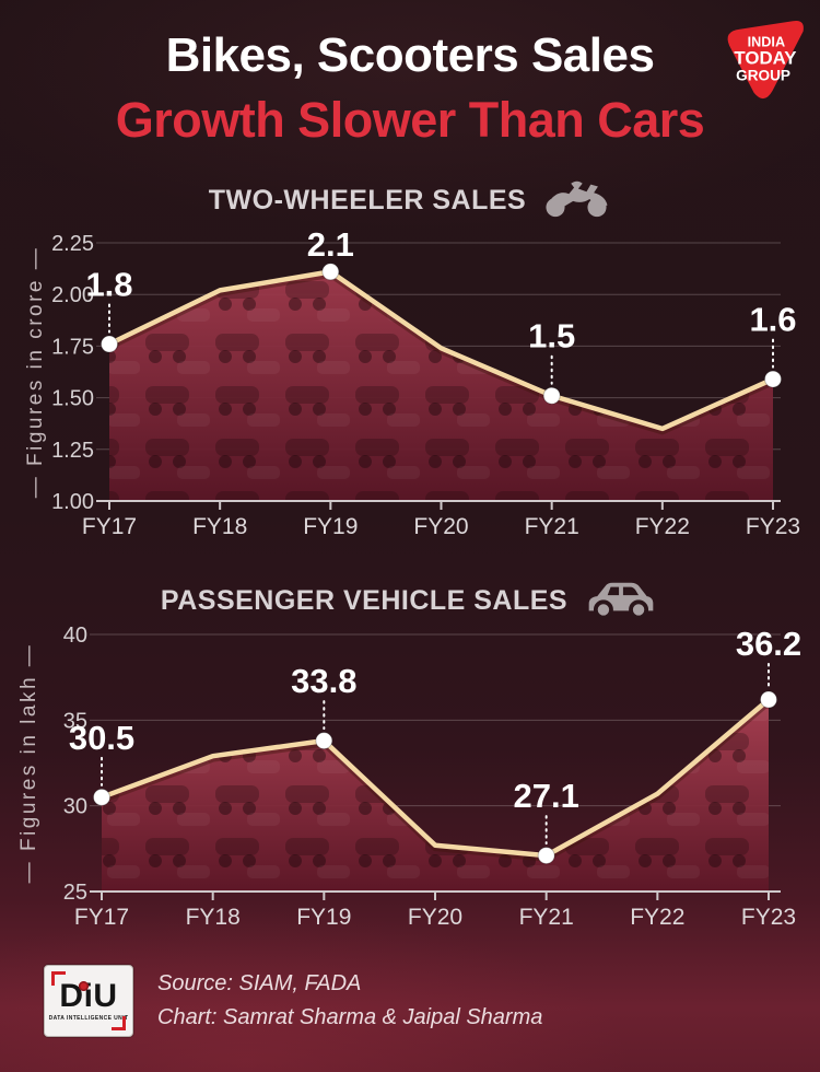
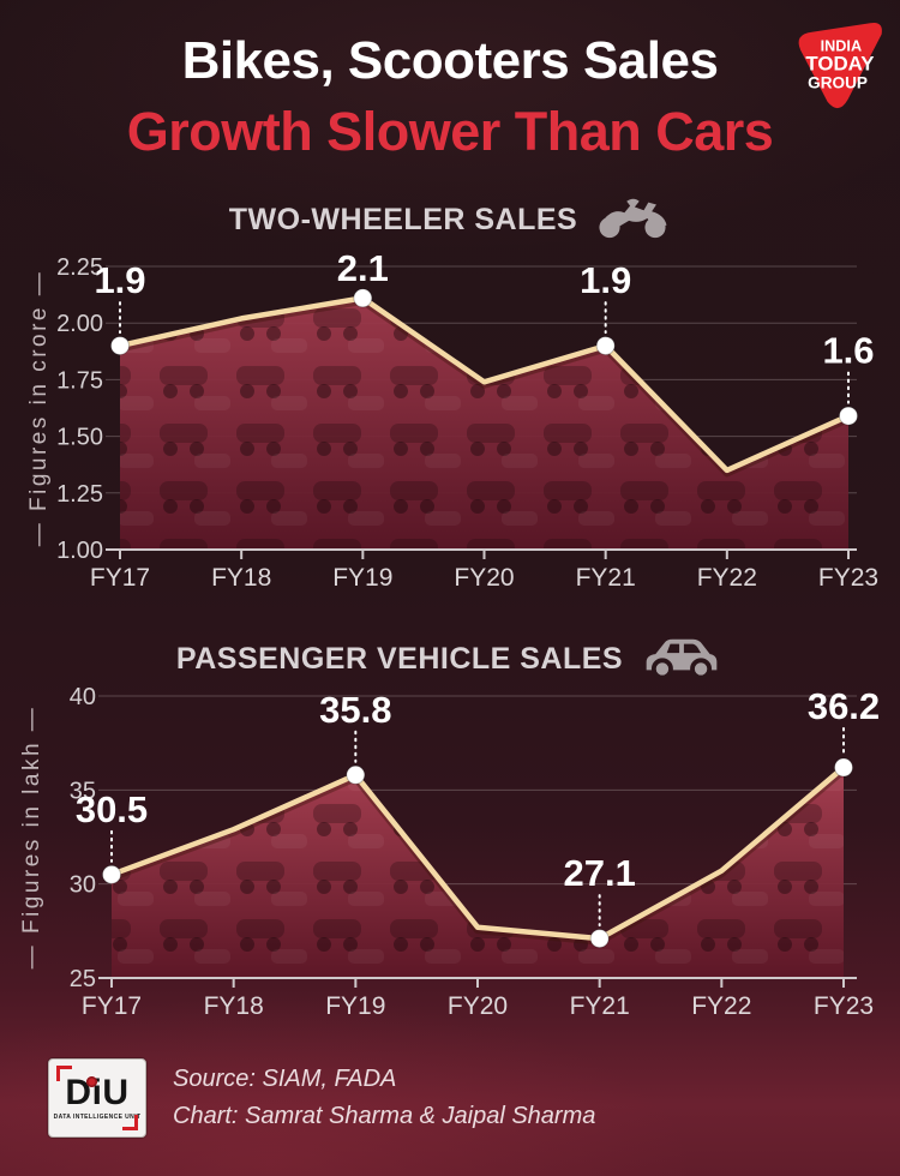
TWO-WHEELER SALES/FY17: 1.8 -> 1.9
TWO-WHEELER SALES/FY21: 1.5 -> 1.9
PASSENGER VEHICLE SALES/FY19: 33.8 -> 35.8
